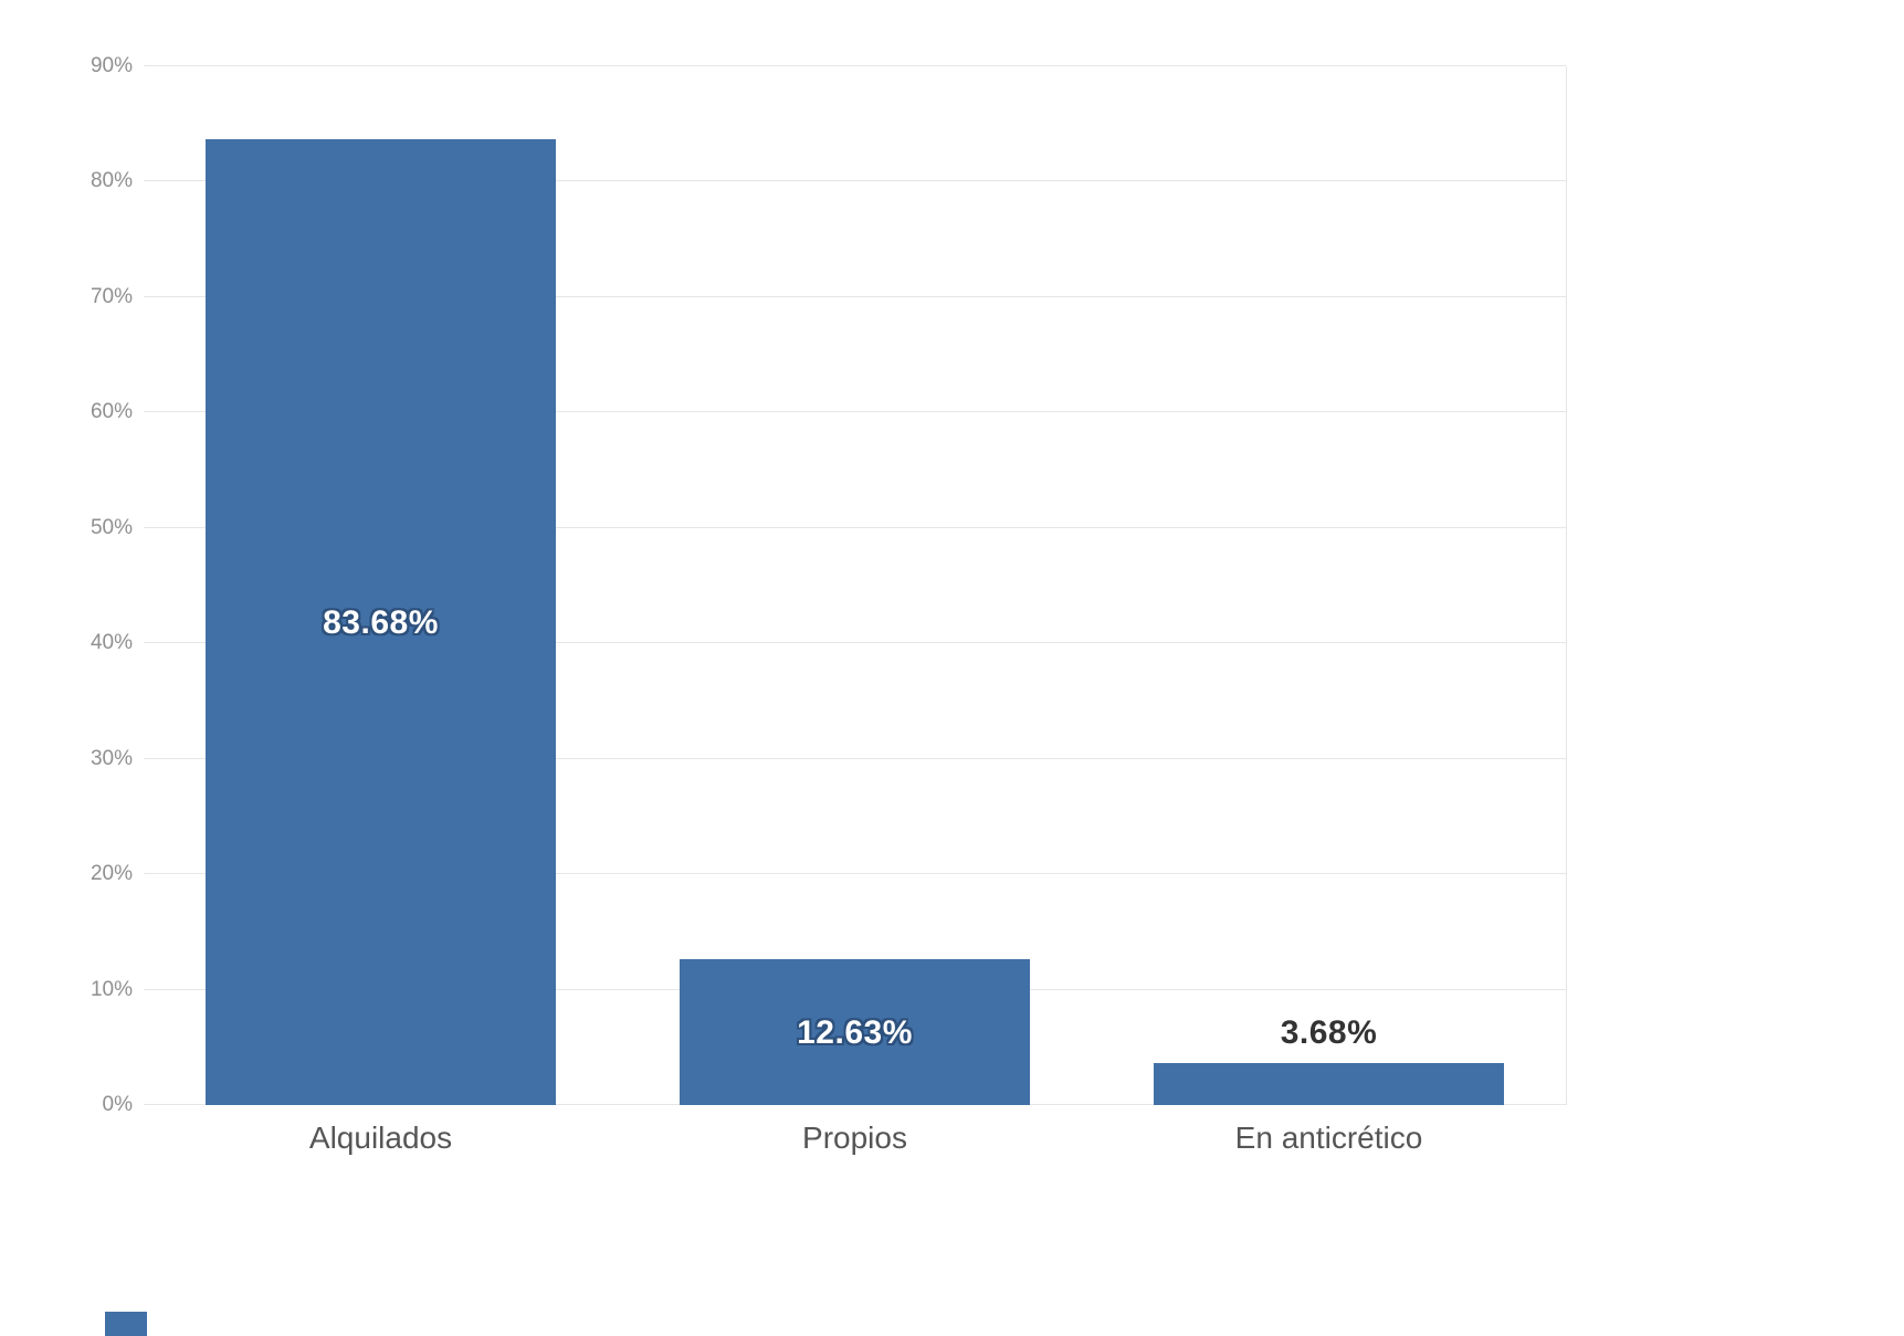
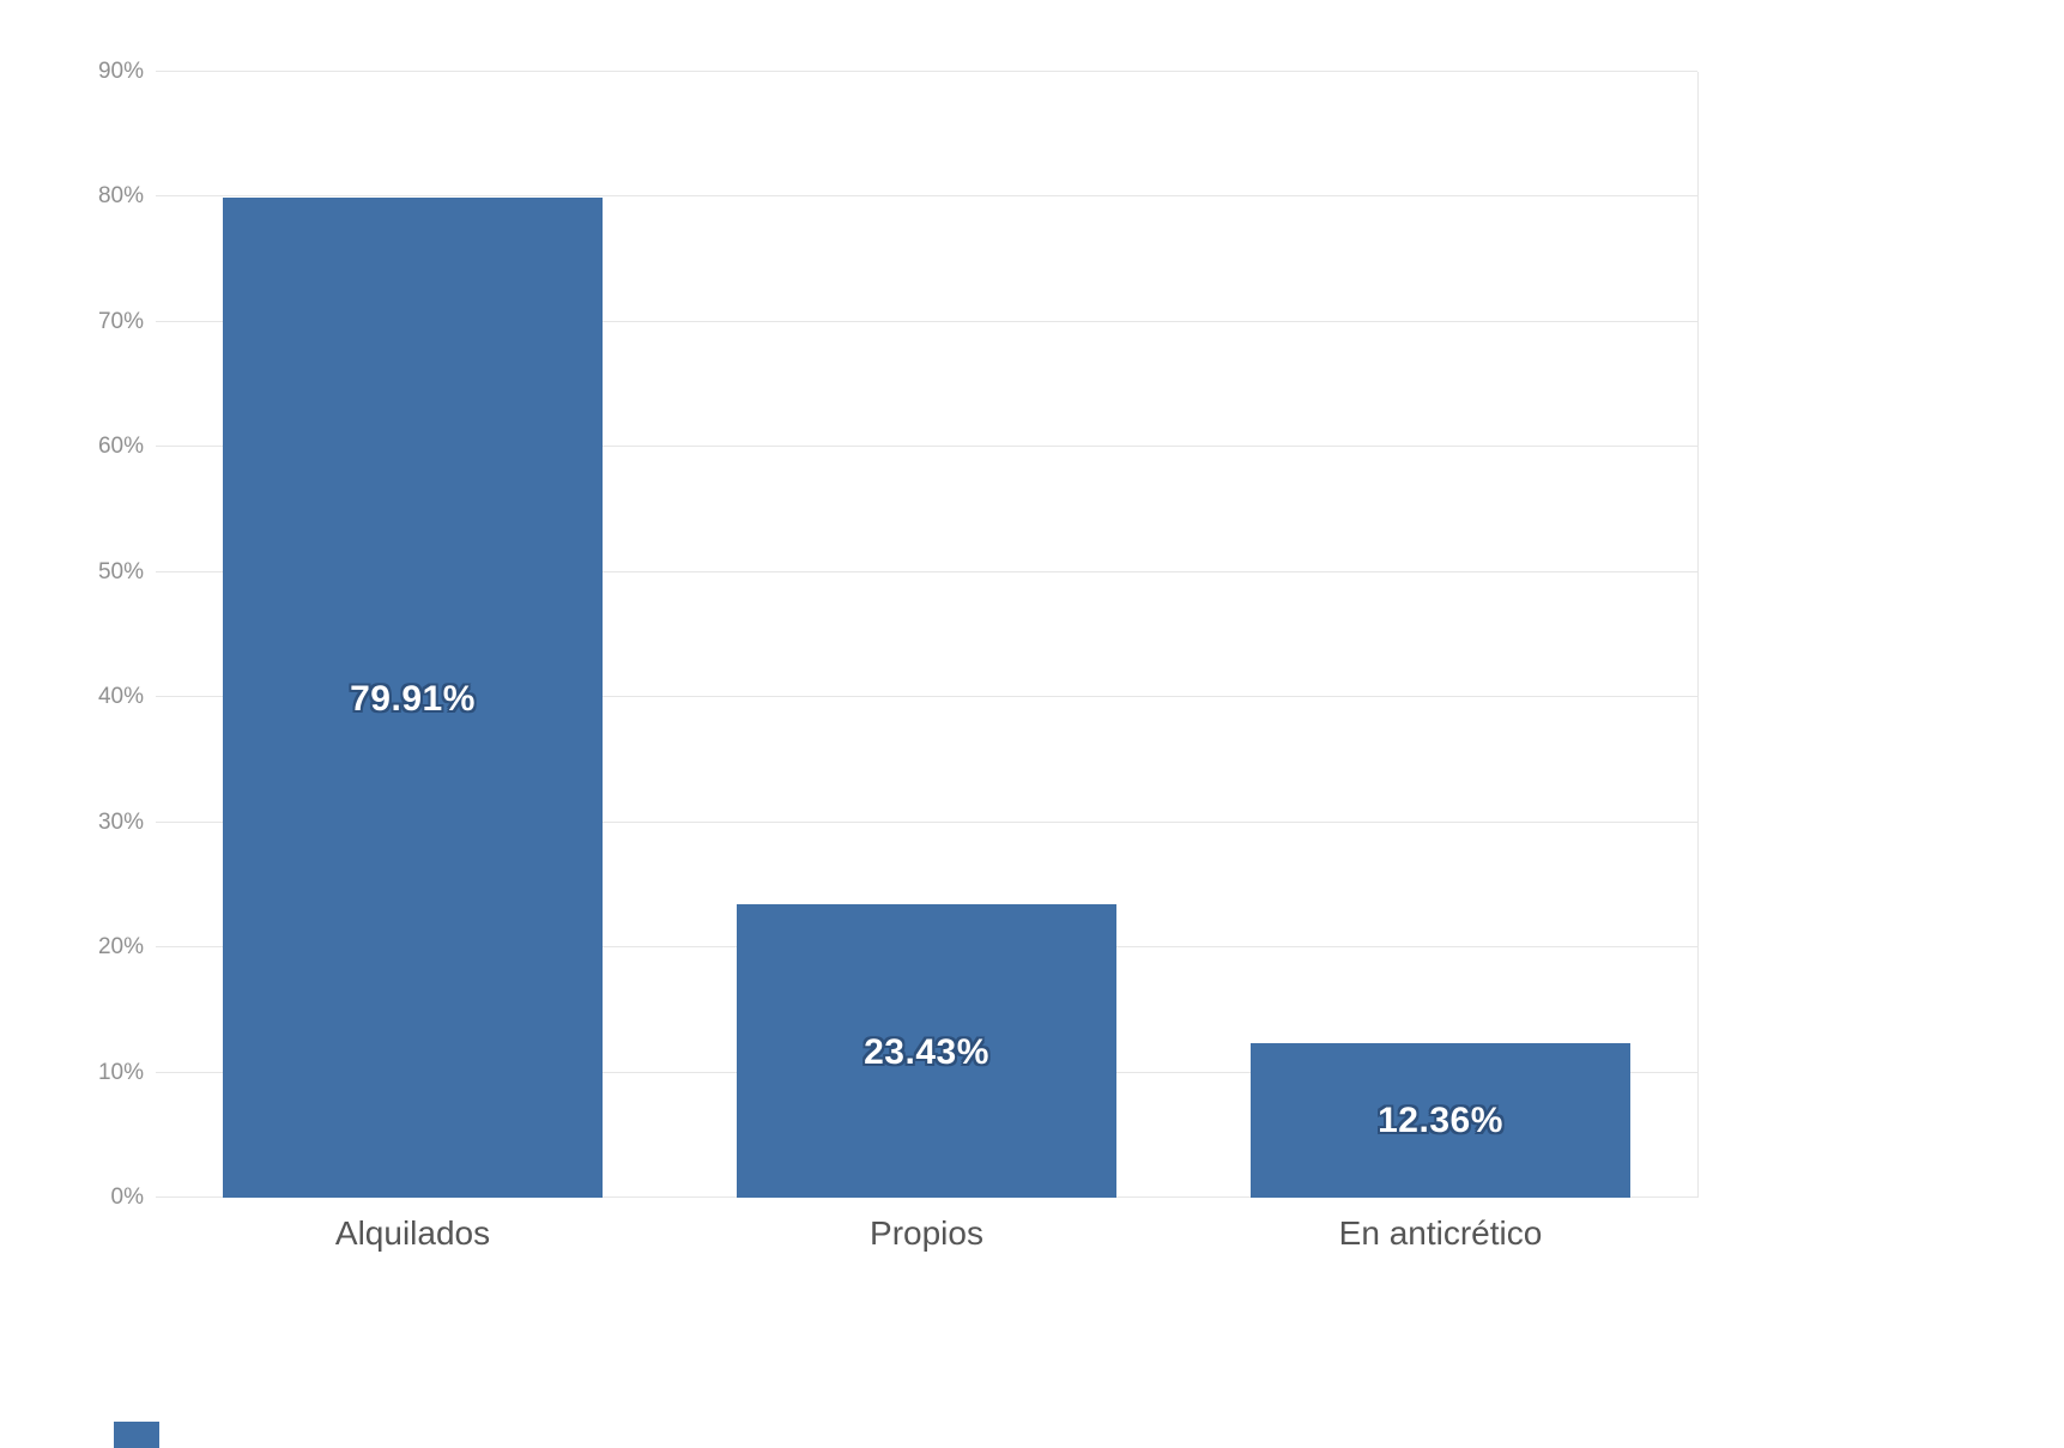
Alquilados: 83.68% -> 79.91%
Propios: 12.63% -> 23.43%
En anticrético: 3.68% -> 12.36%
